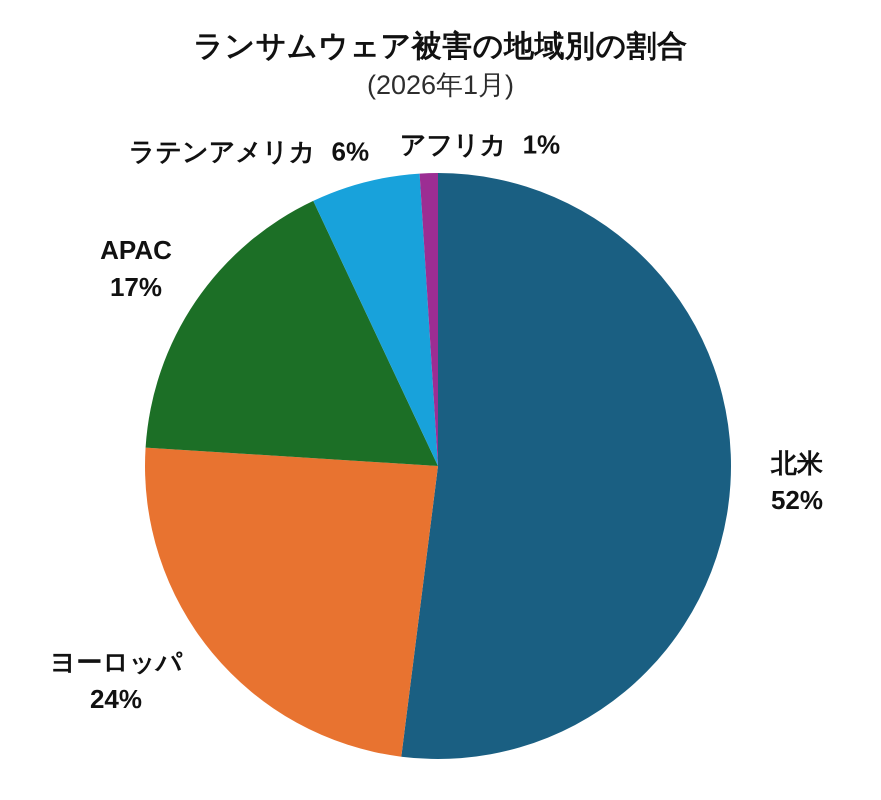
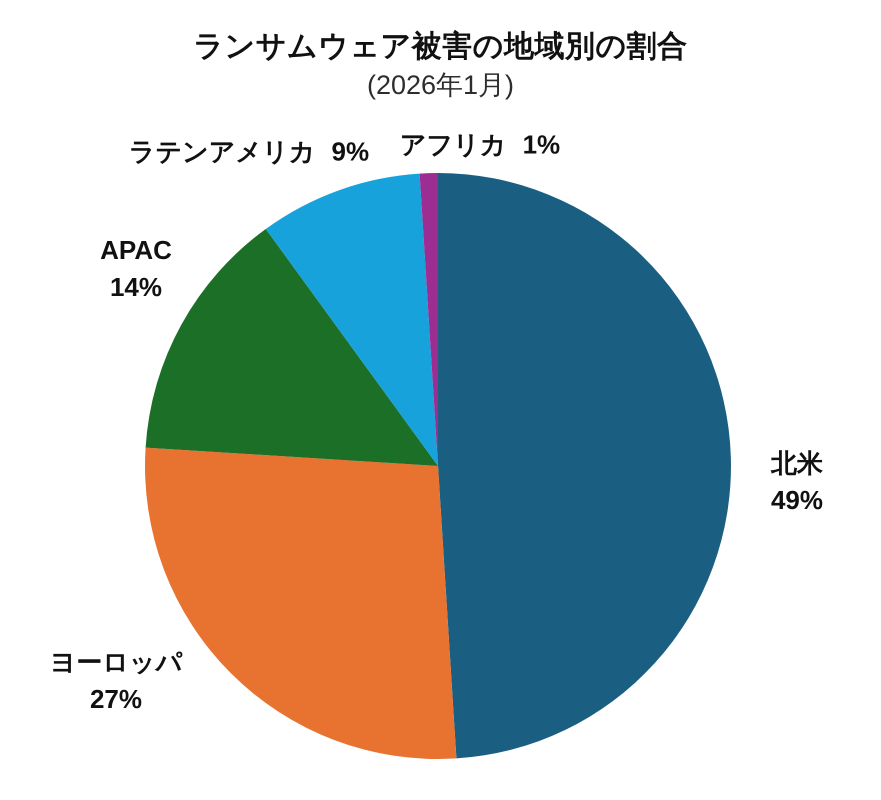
北米: 52% -> 49%
ヨーロッパ: 24% -> 27%
APAC: 17% -> 14%
ラテンアメリカ: 6% -> 9%
